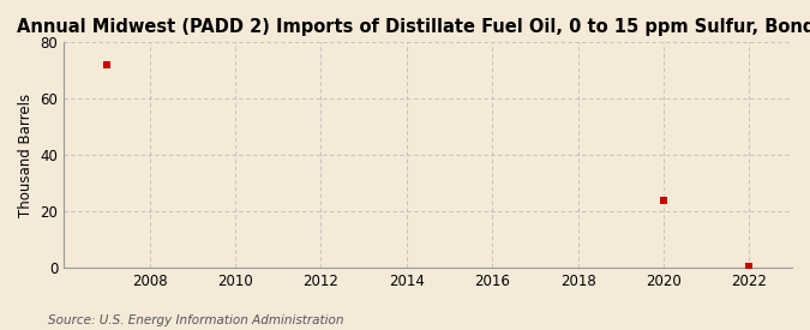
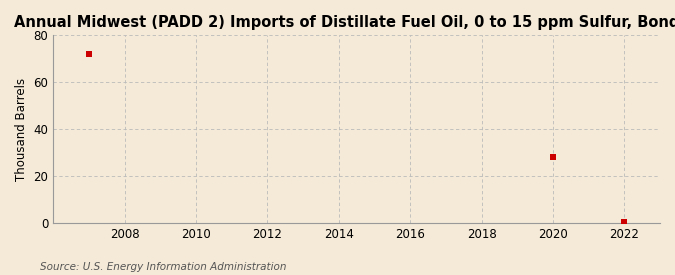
2020: 24.0 -> 28.0
